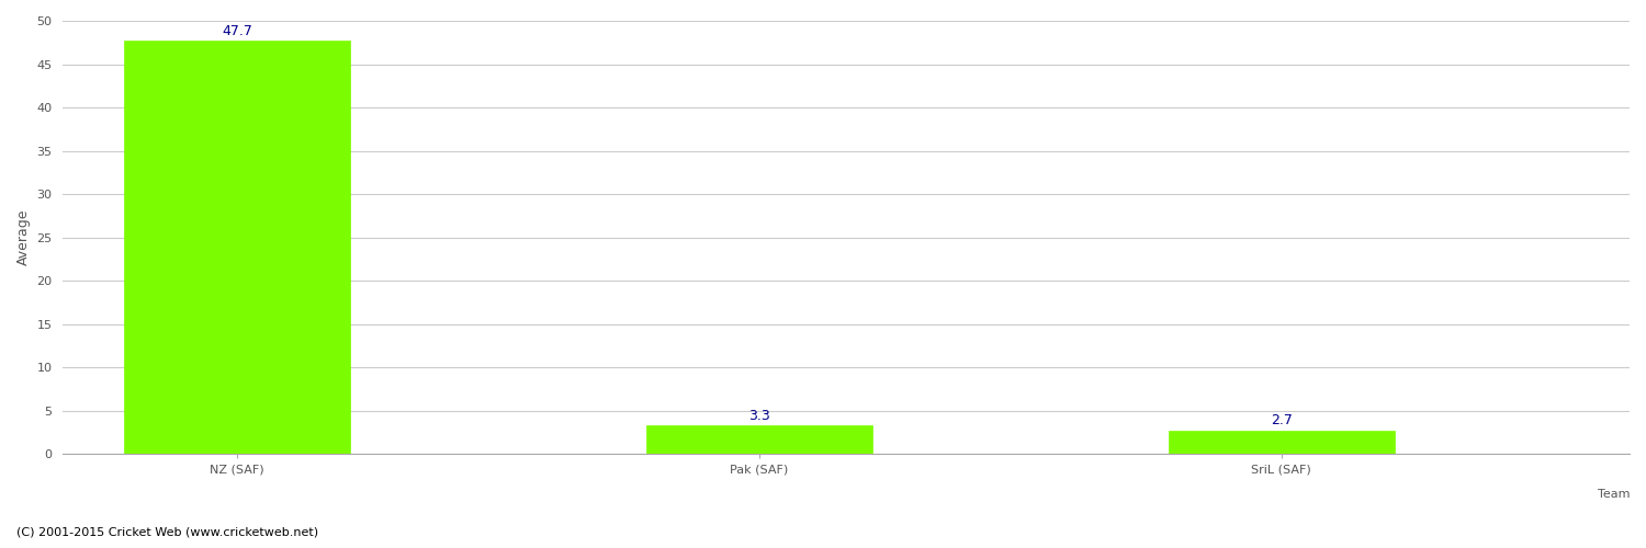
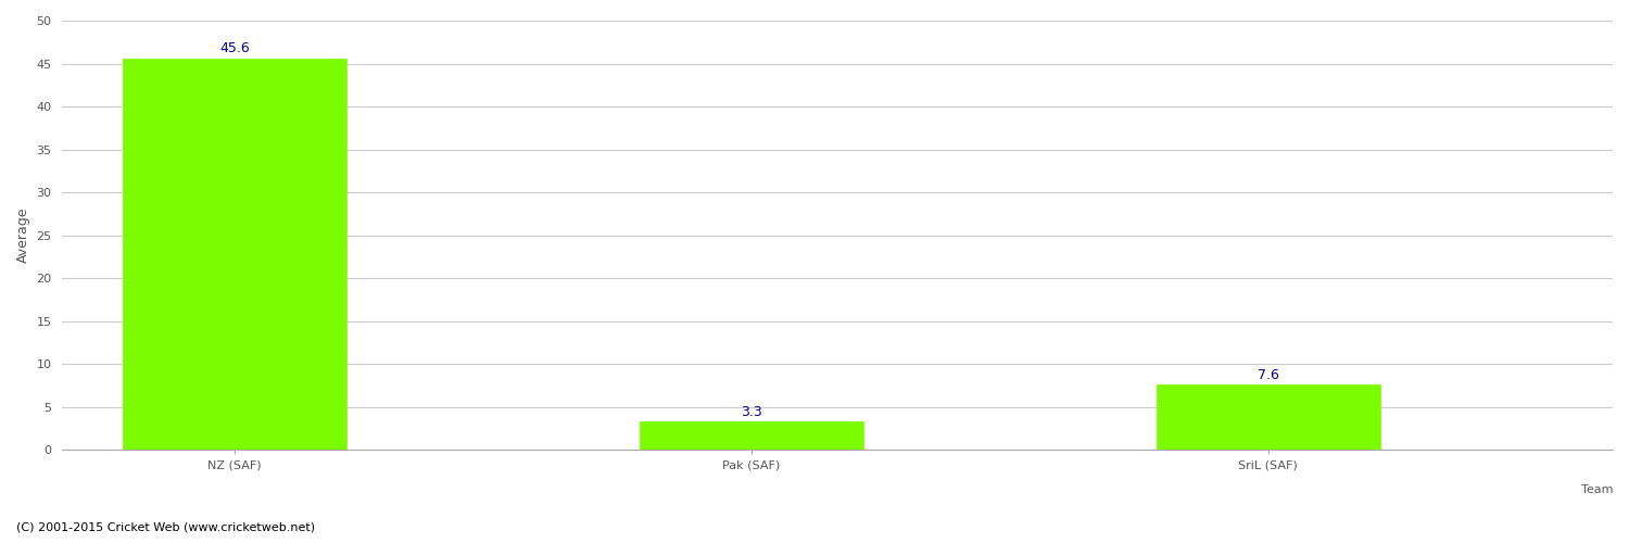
NZ (SAF): 47.7 -> 45.6
SriL (SAF): 2.7 -> 7.6
